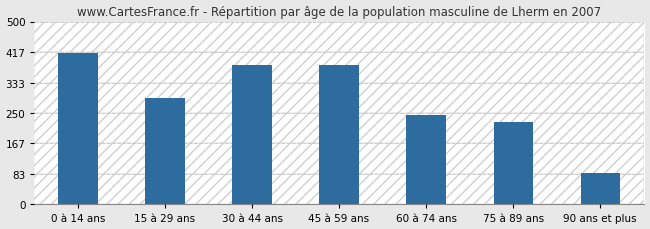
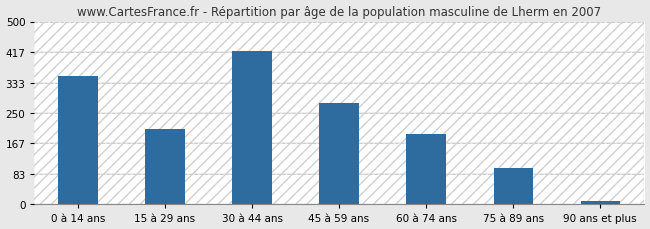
0 à 14 ans: 415 -> 350
15 à 29 ans: 290 -> 205
30 à 44 ans: 380 -> 420
45 à 59 ans: 380 -> 278
60 à 74 ans: 245 -> 193
75 à 89 ans: 225 -> 100
90 ans et plus: 85 -> 10
